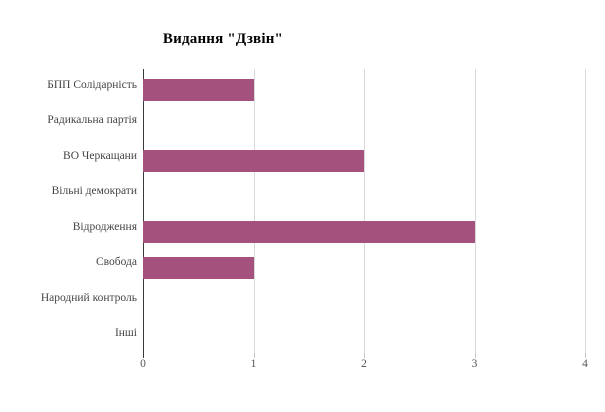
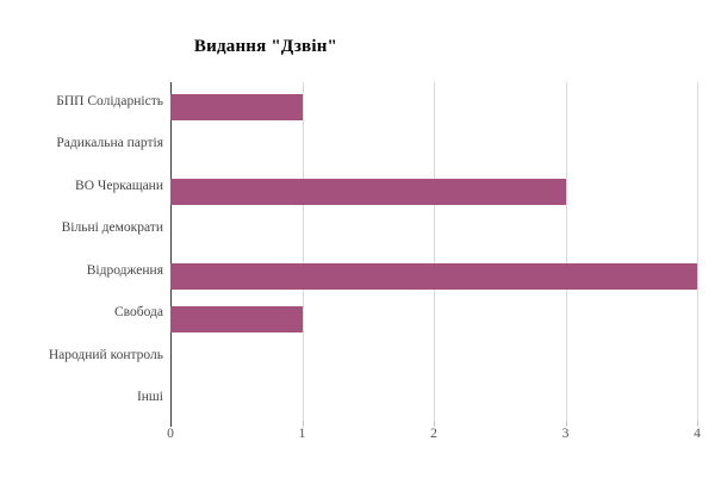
ВО Черкащани: 2 -> 3
Відродження: 3 -> 4
